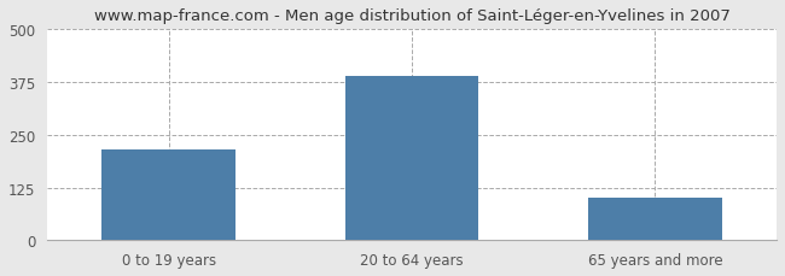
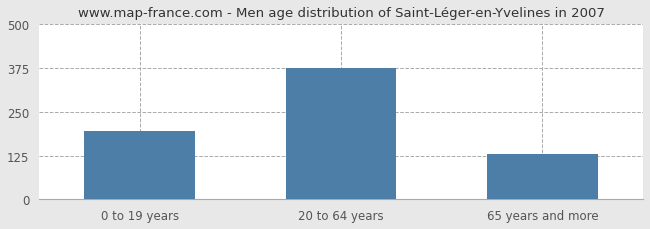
0 to 19 years: 215 -> 195
20 to 64 years: 390 -> 375
65 years and more: 100 -> 130
